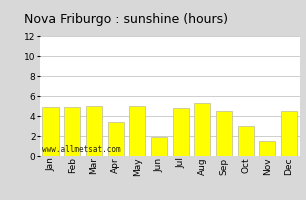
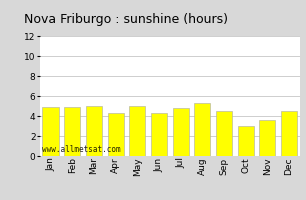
Apr: 3.4 -> 4.3
Jun: 1.9 -> 4.3
Nov: 1.5 -> 3.6
